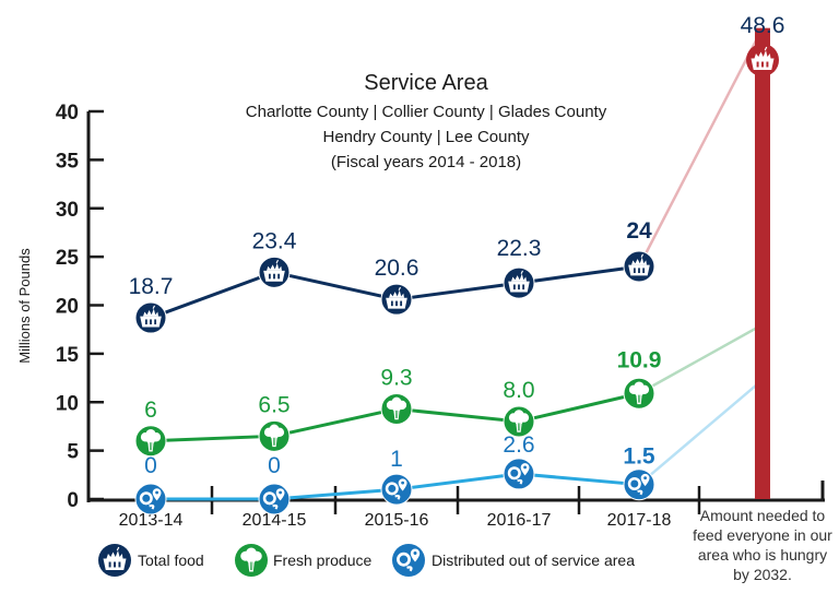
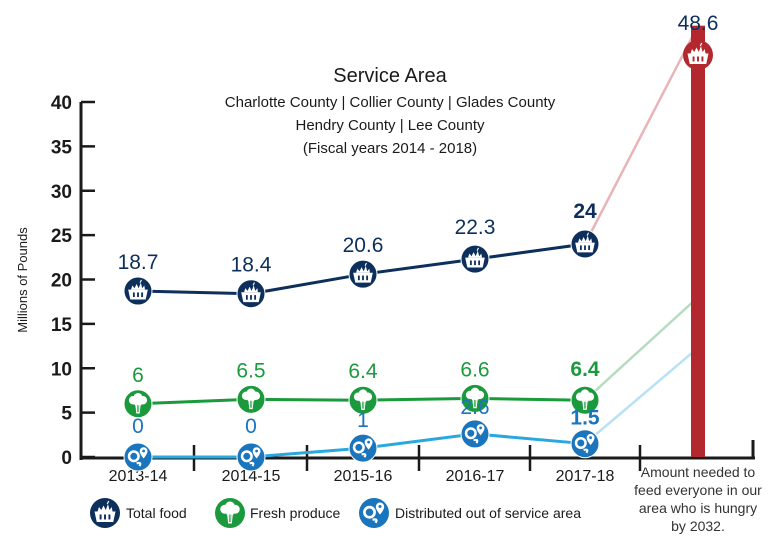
Total food/2014-15: 23.4 -> 18.4
Fresh produce/2015-16: 9.3 -> 6.4
Fresh produce/2016-17: 8.0 -> 6.6
Fresh produce/2017-18: 10.9 -> 6.4
